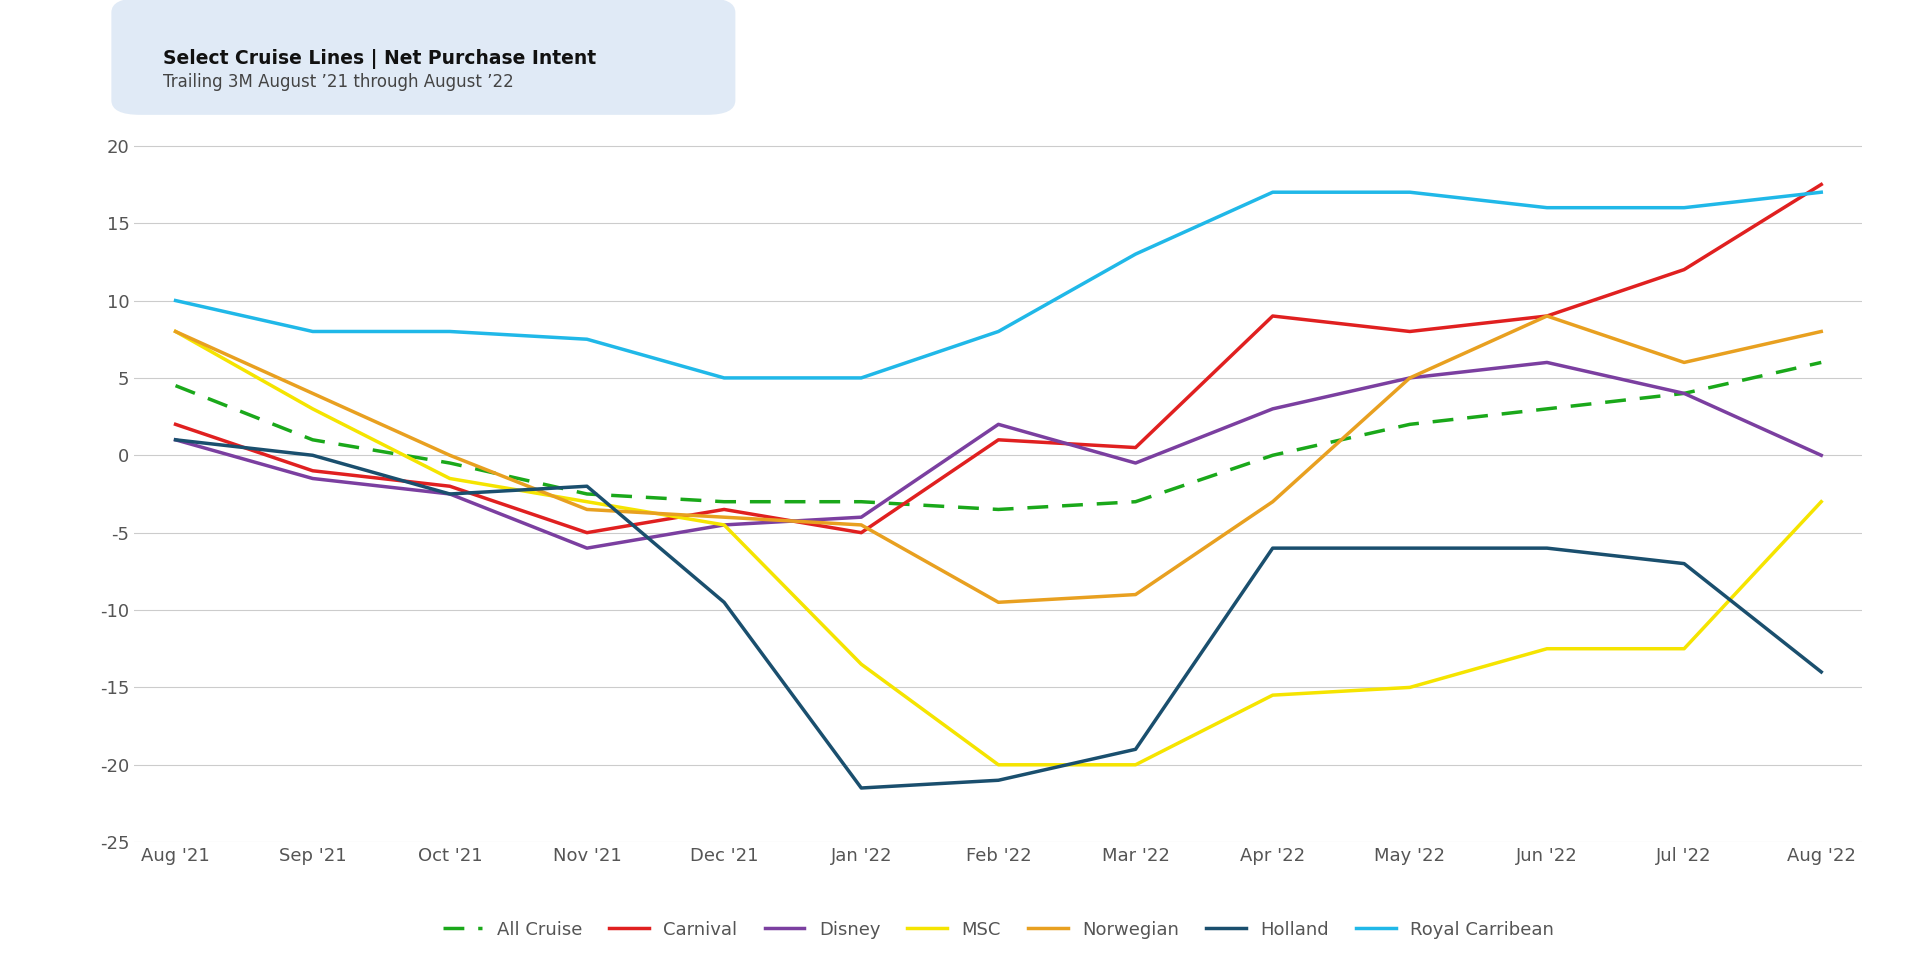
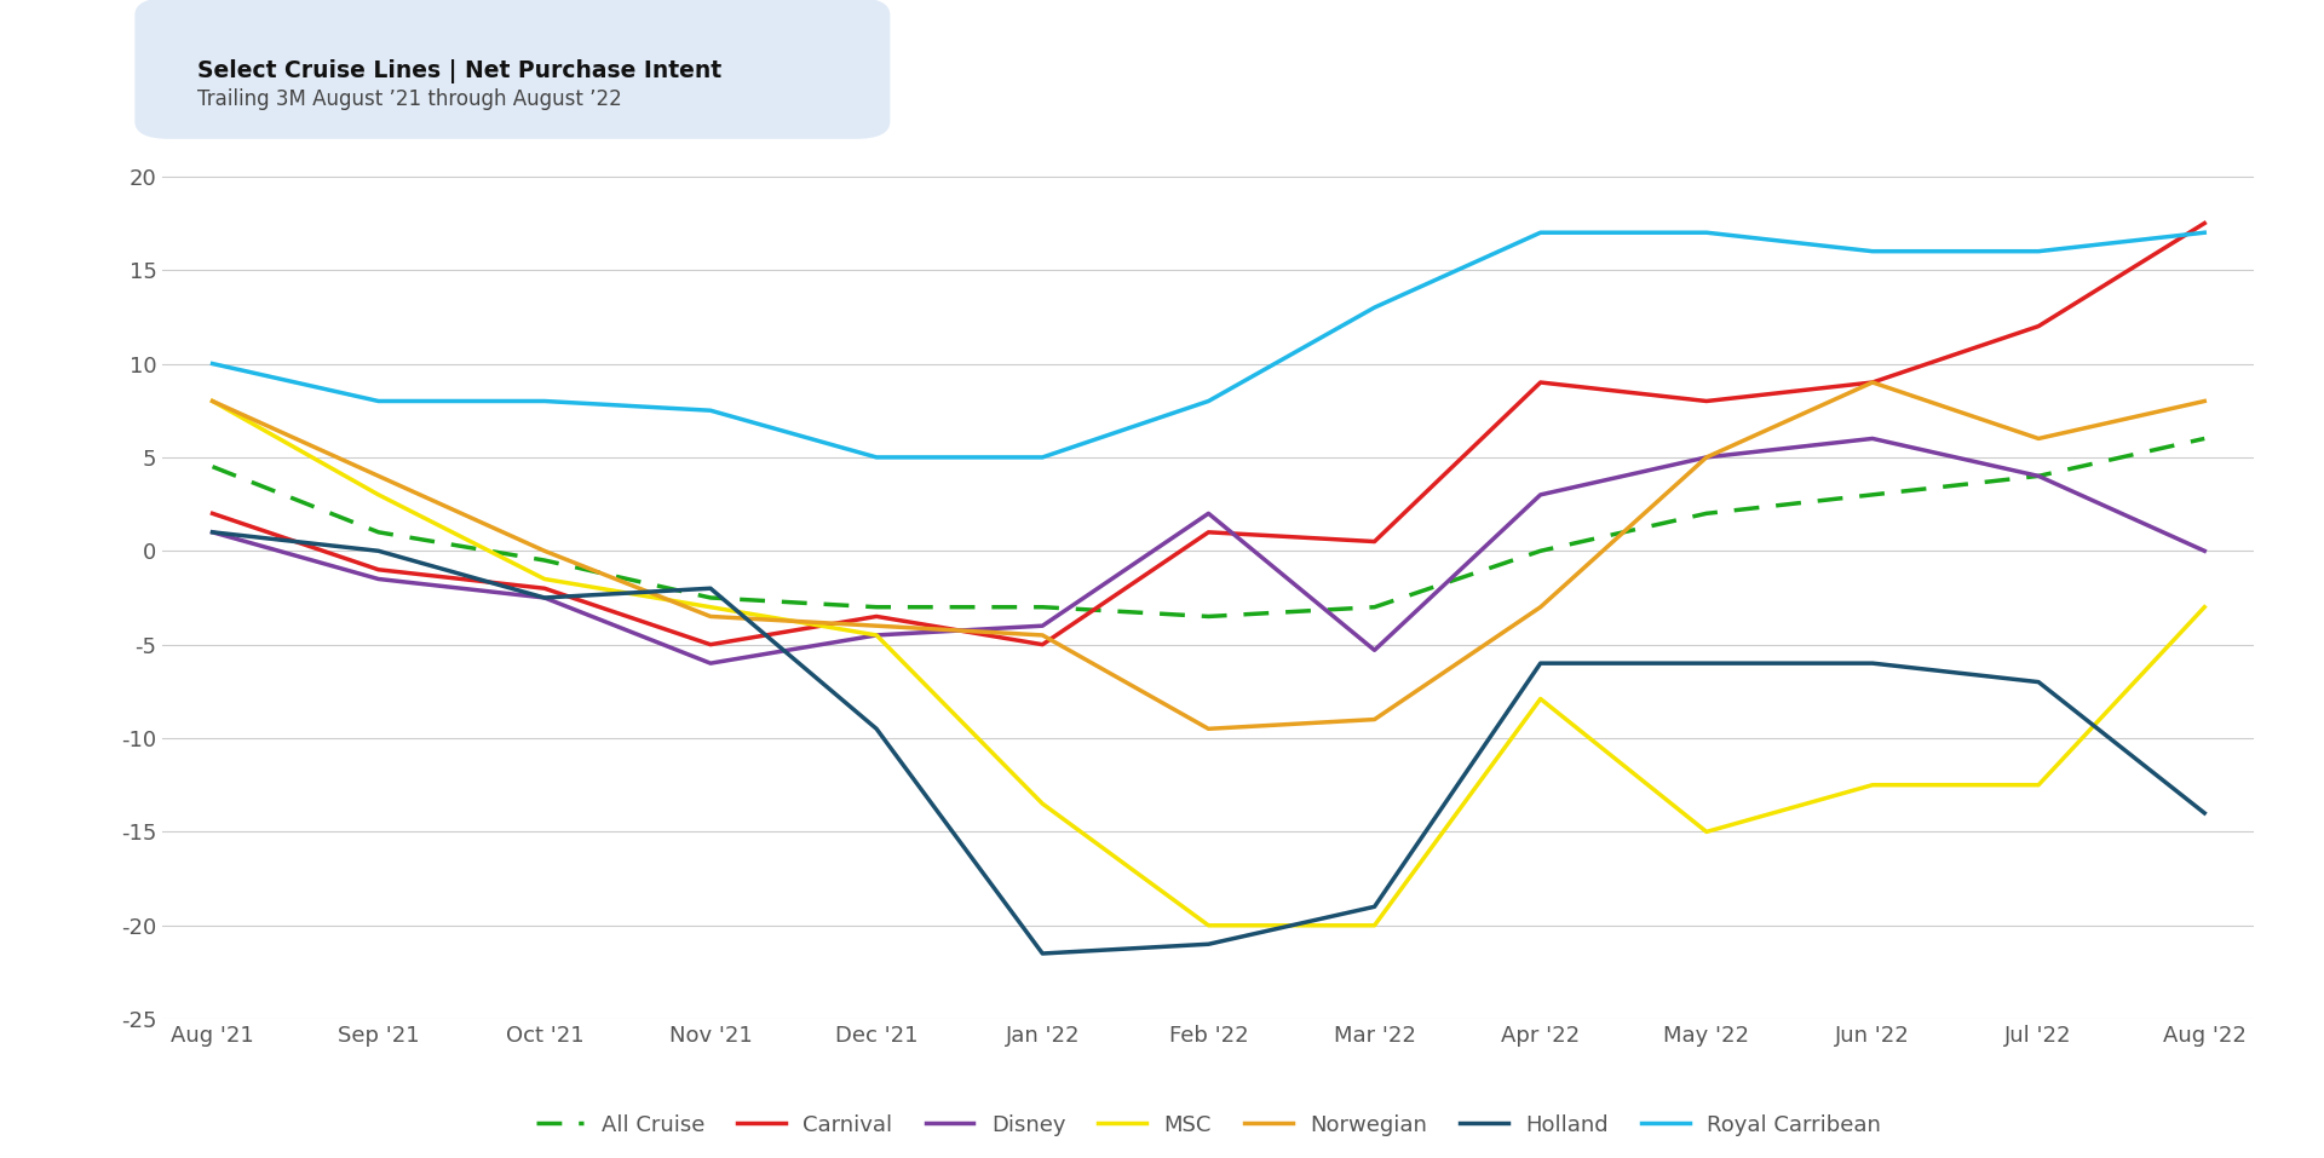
Disney/Mar '22: -0.5 -> -5.3
MSC/Apr '22: -15.5 -> -7.9
